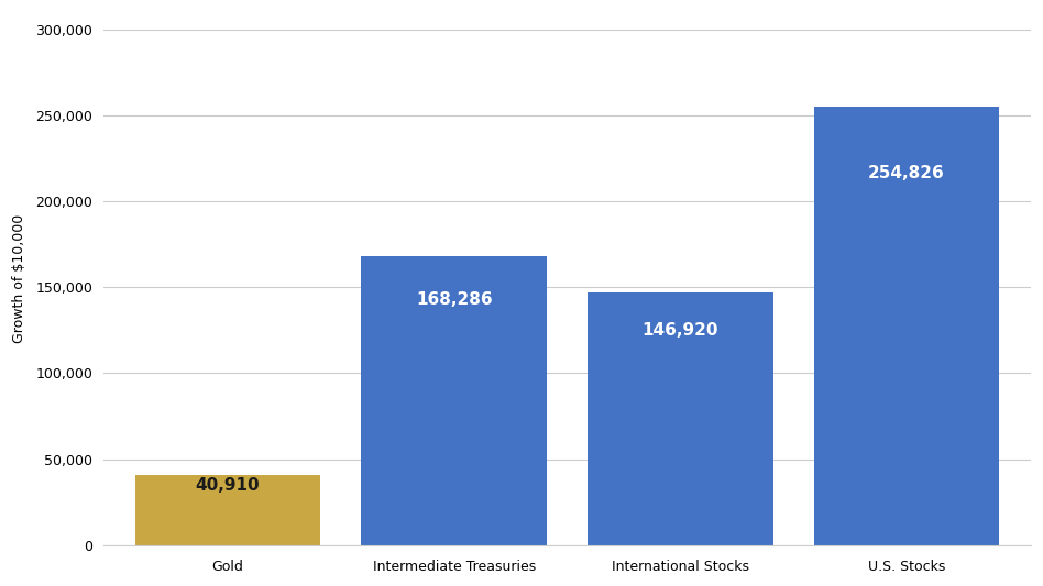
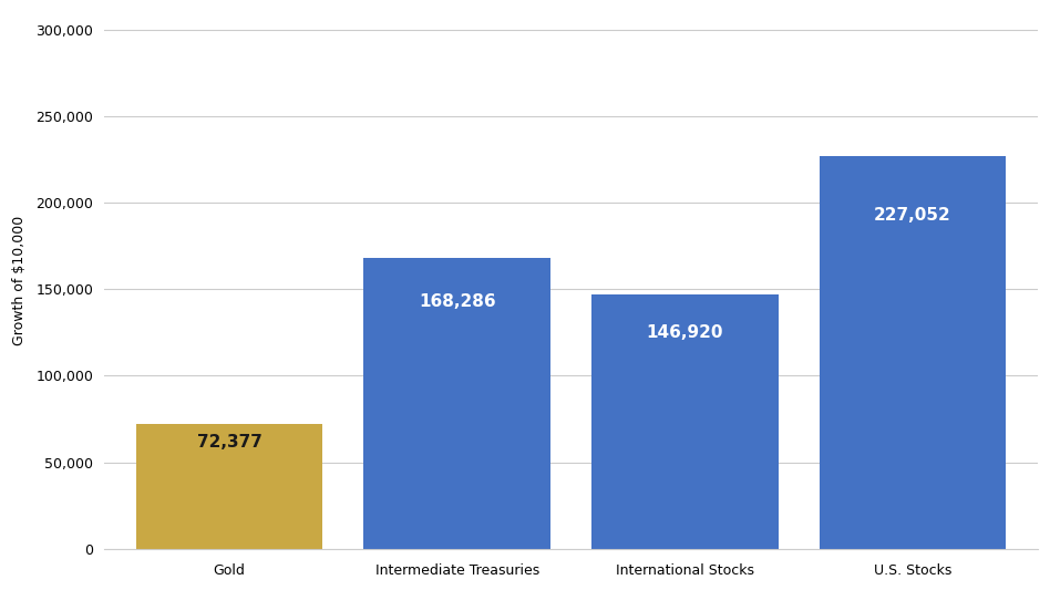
Gold: 40,910 -> 72,377
U.S. Stocks: 254,826 -> 227,052
